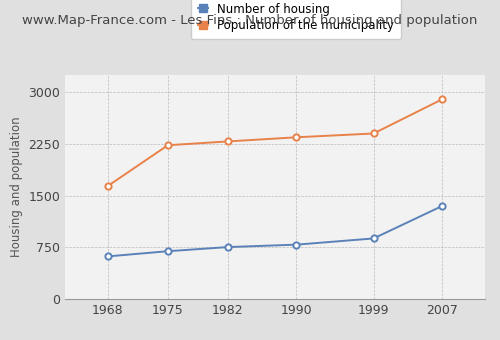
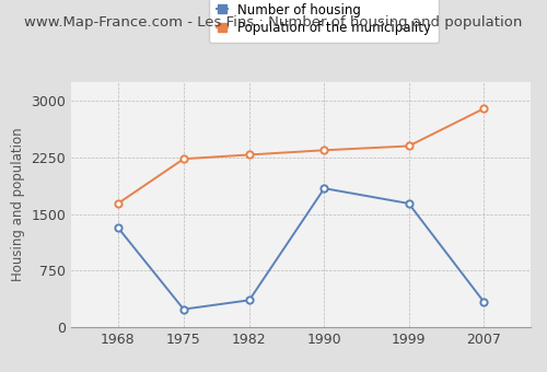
Number of housing/1968: 620 -> 1320
Number of housing/1975: 700 -> 240
Number of housing/1982: 760 -> 360
Number of housing/1990: 790 -> 1840
Number of housing/1999: 880 -> 1640
Number of housing/2007: 1350 -> 340
